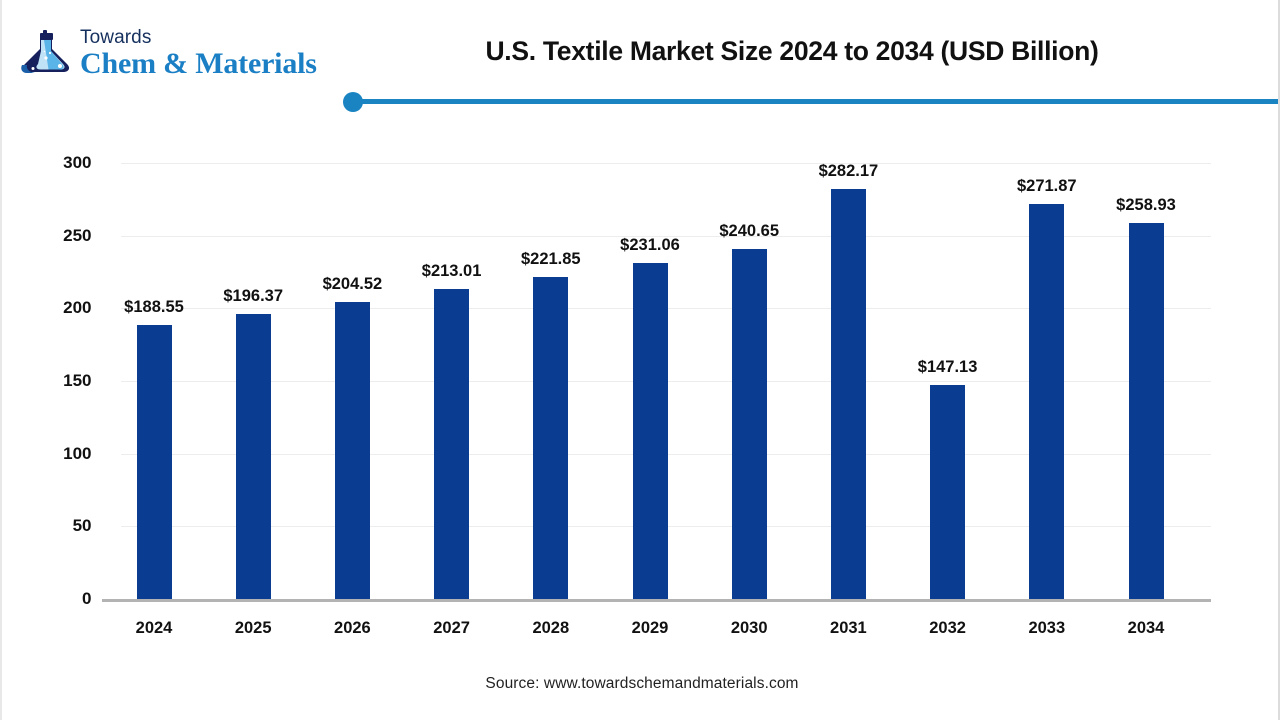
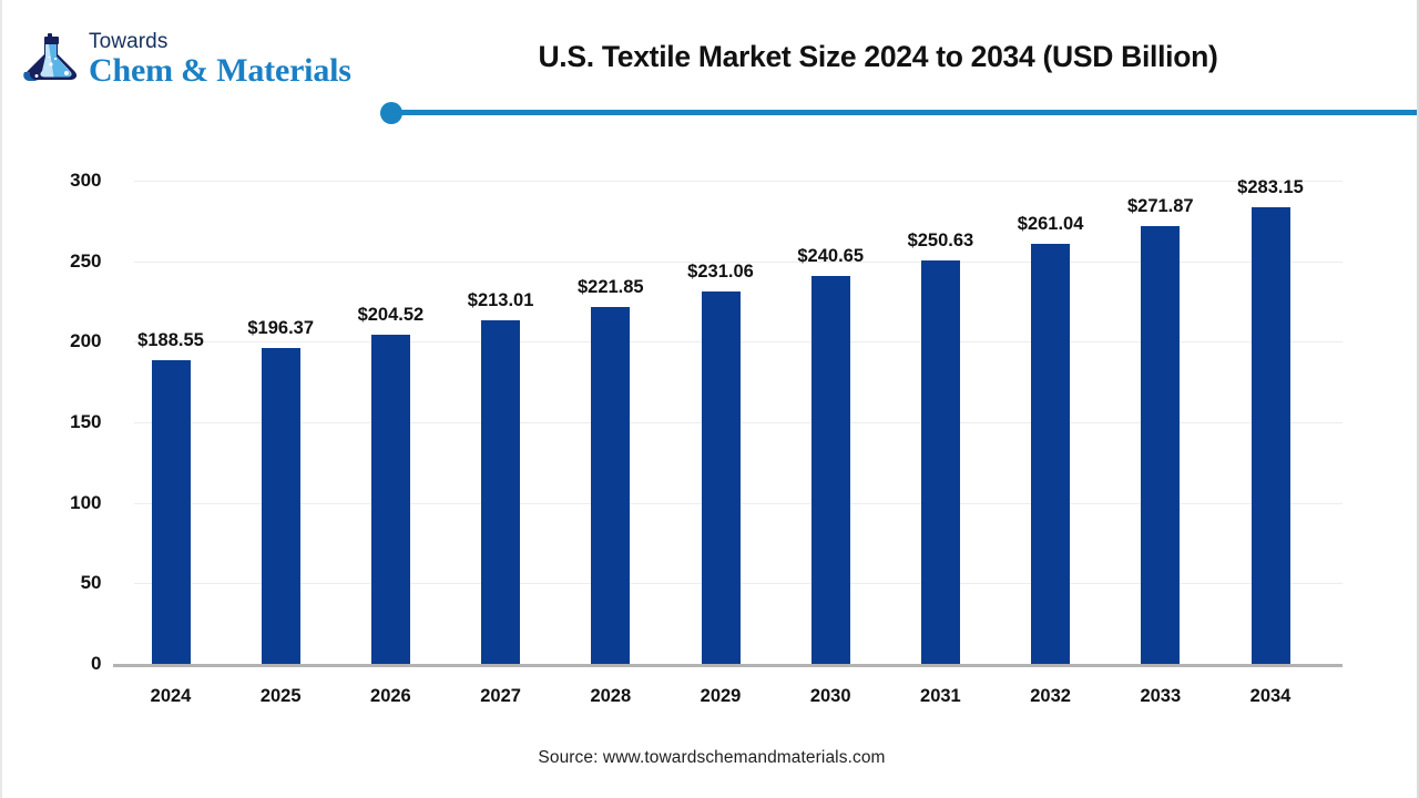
2031: $282.17 -> $250.63
2032: $147.13 -> $261.04
2034: $258.93 -> $283.15
